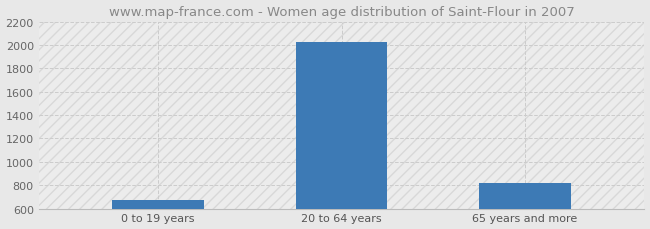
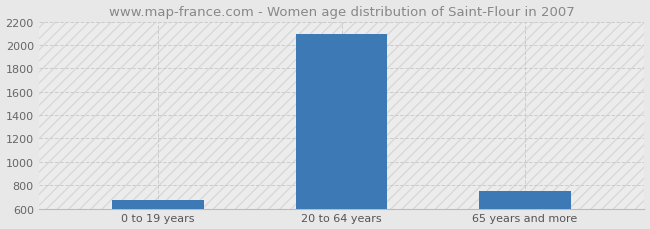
20 to 64 years: 2020 -> 2090
65 years and more: 820 -> 750
